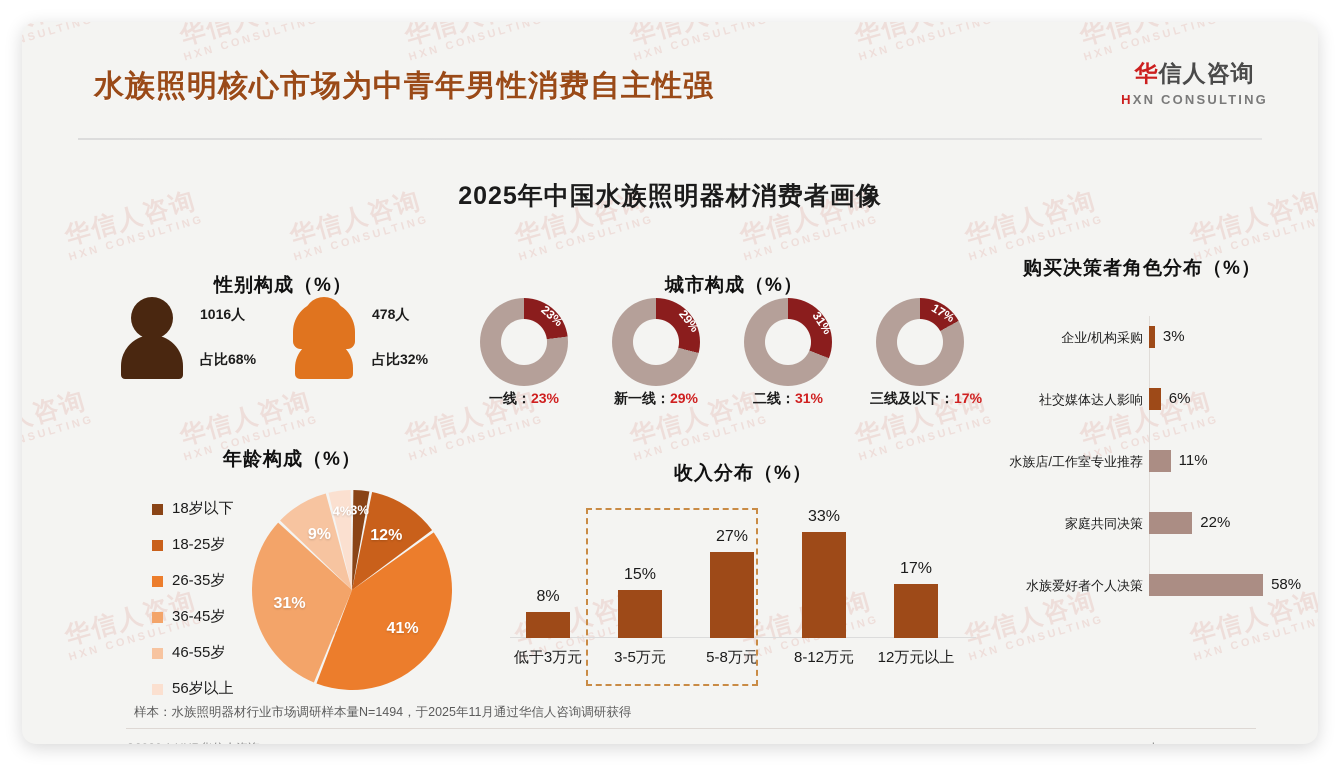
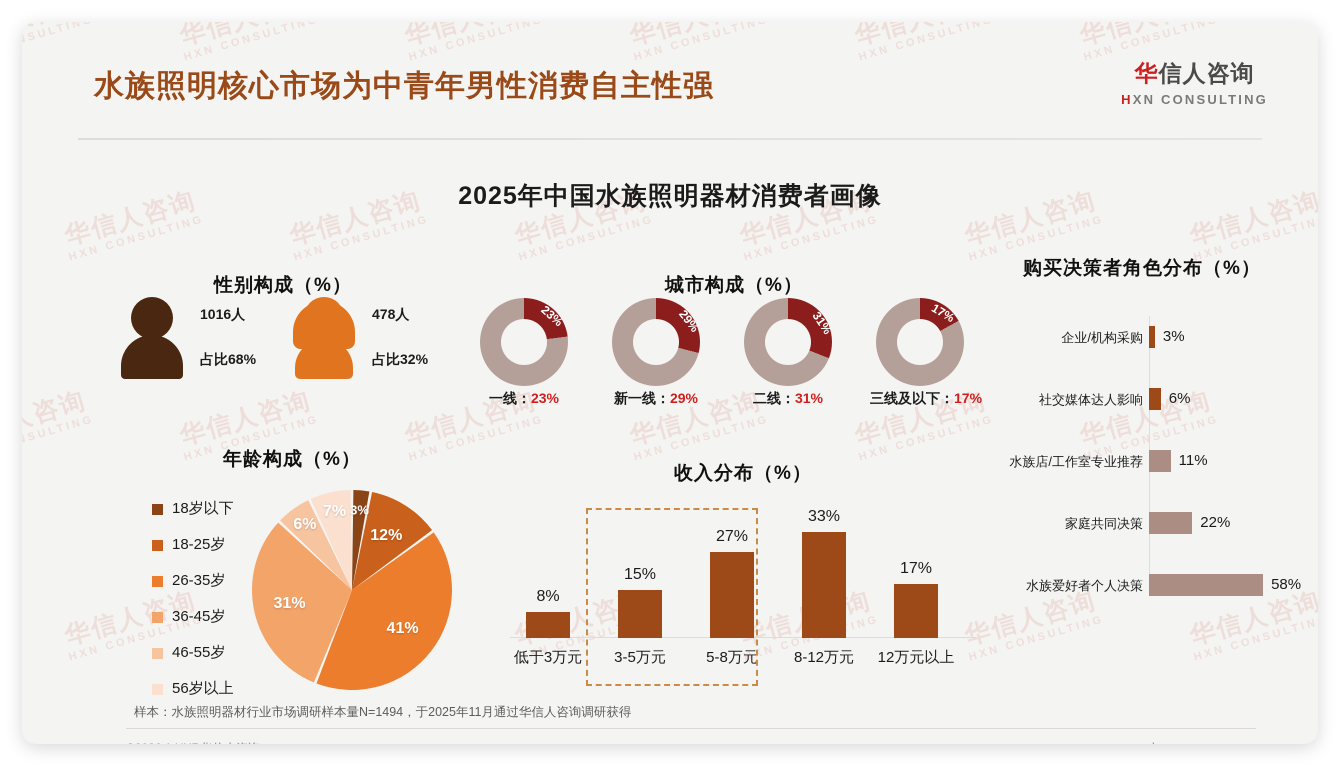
年龄构成（%）/46-55岁: 9% -> 6%
年龄构成（%）/56岁以上: 4% -> 7%
